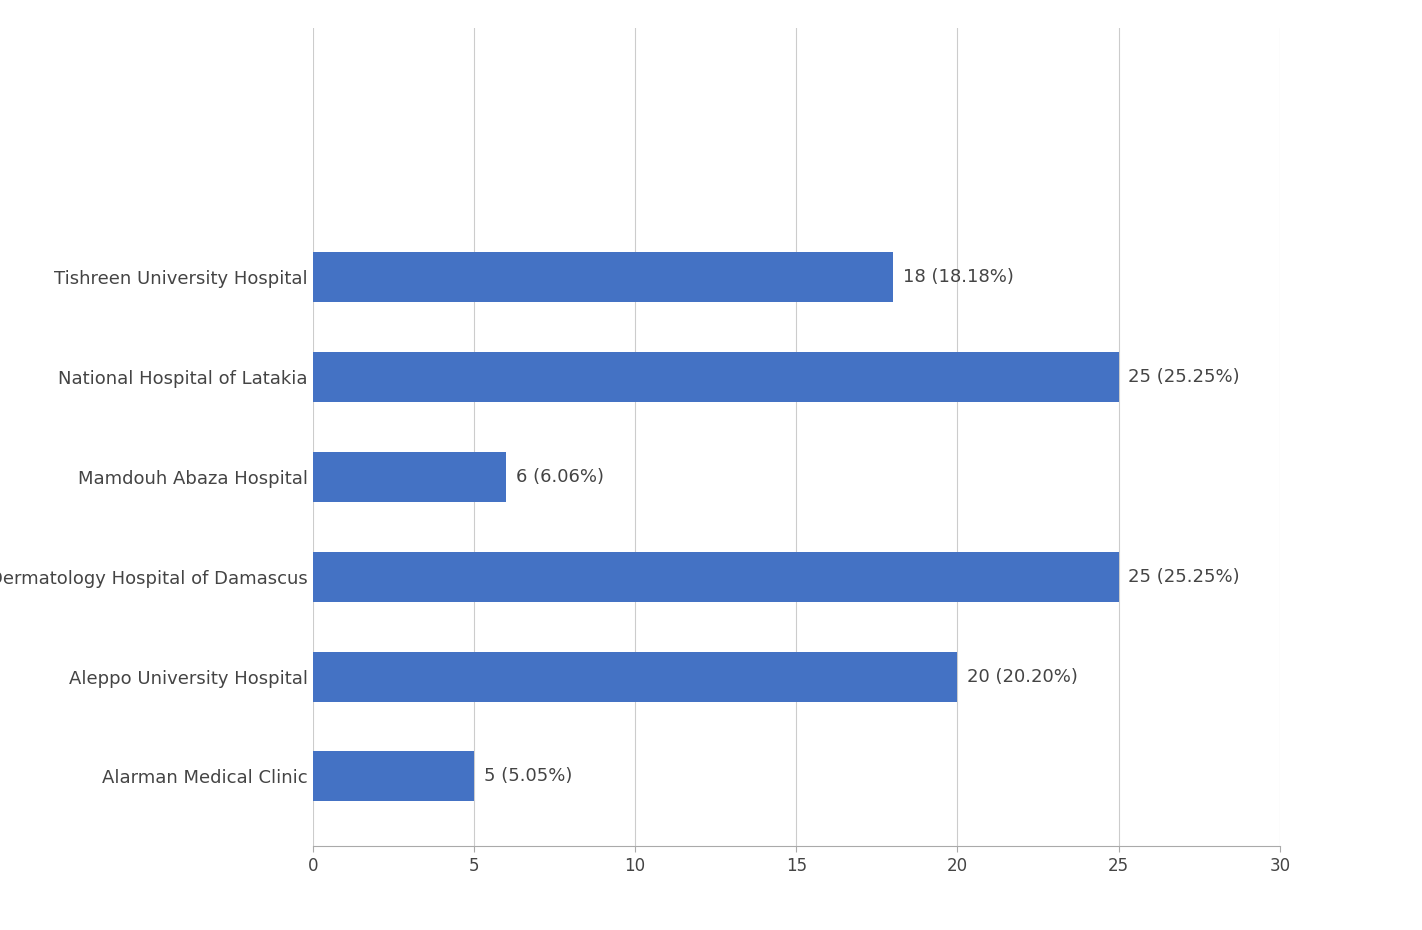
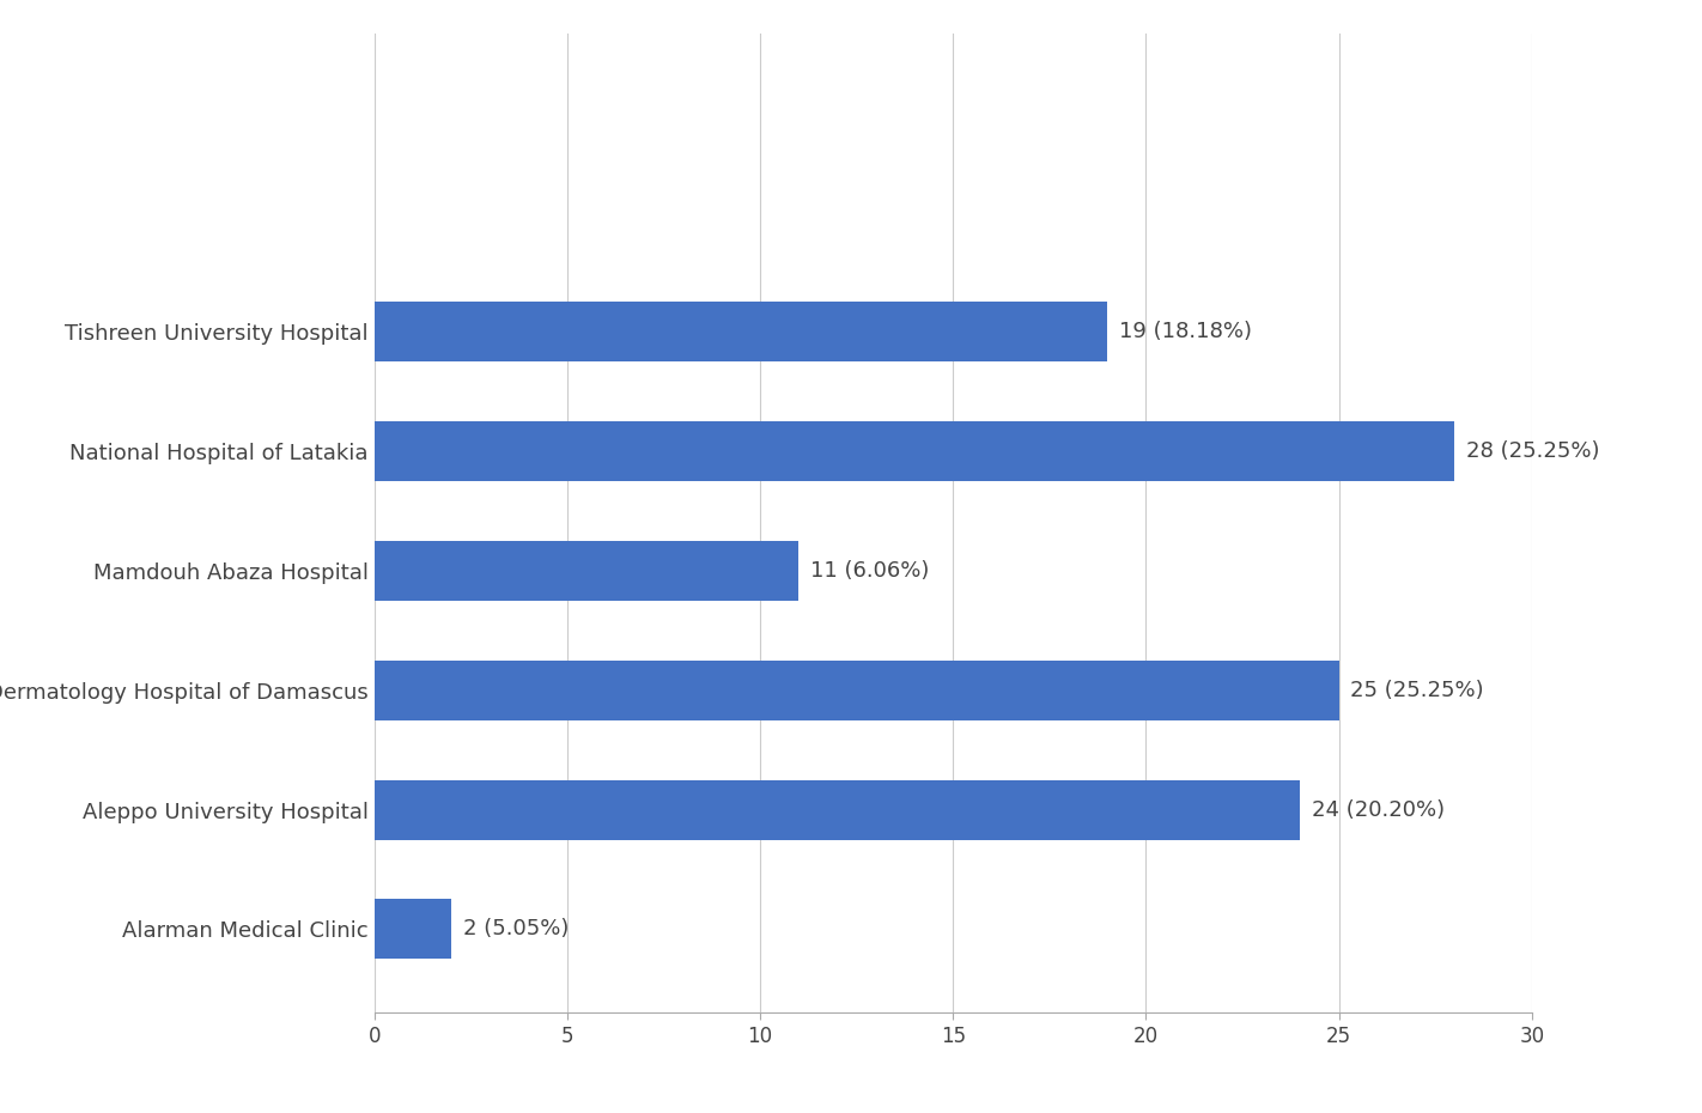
Tishreen University Hospital: 18 -> 19
National Hospital of Latakia: 25 -> 28
Mamdouh Abaza Hospital: 6 -> 11
Aleppo University Hospital: 20 -> 24
Alarman Medical Clinic: 5 -> 2
